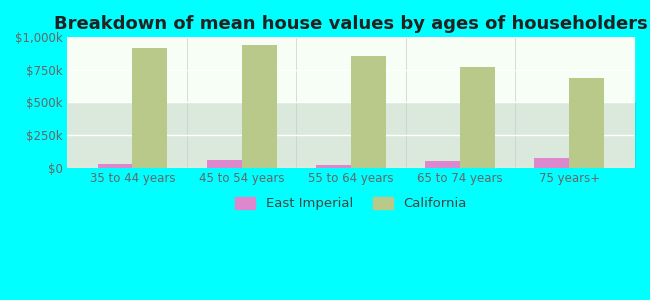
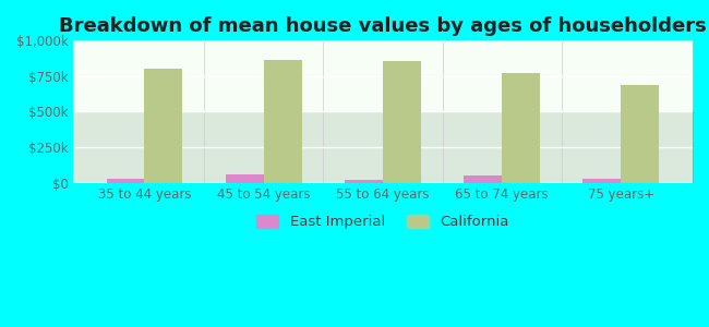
California/35 to 44 years: $920k -> $800k
California/45 to 54 years: $940k -> $860k
East Imperial/75 years+: $70k -> $30k
